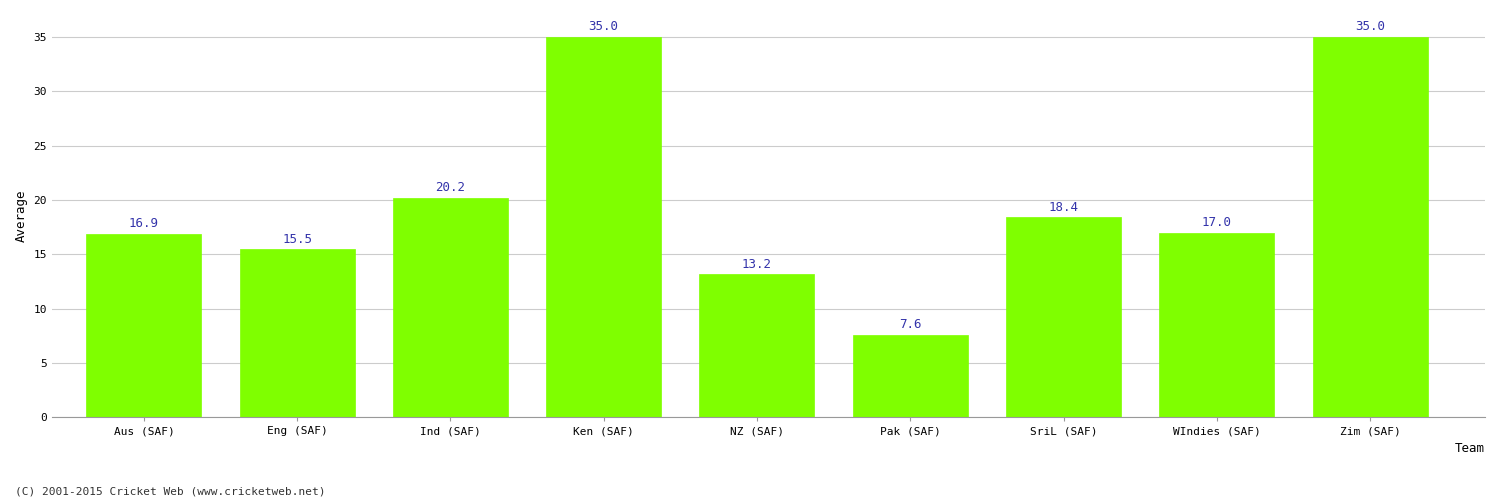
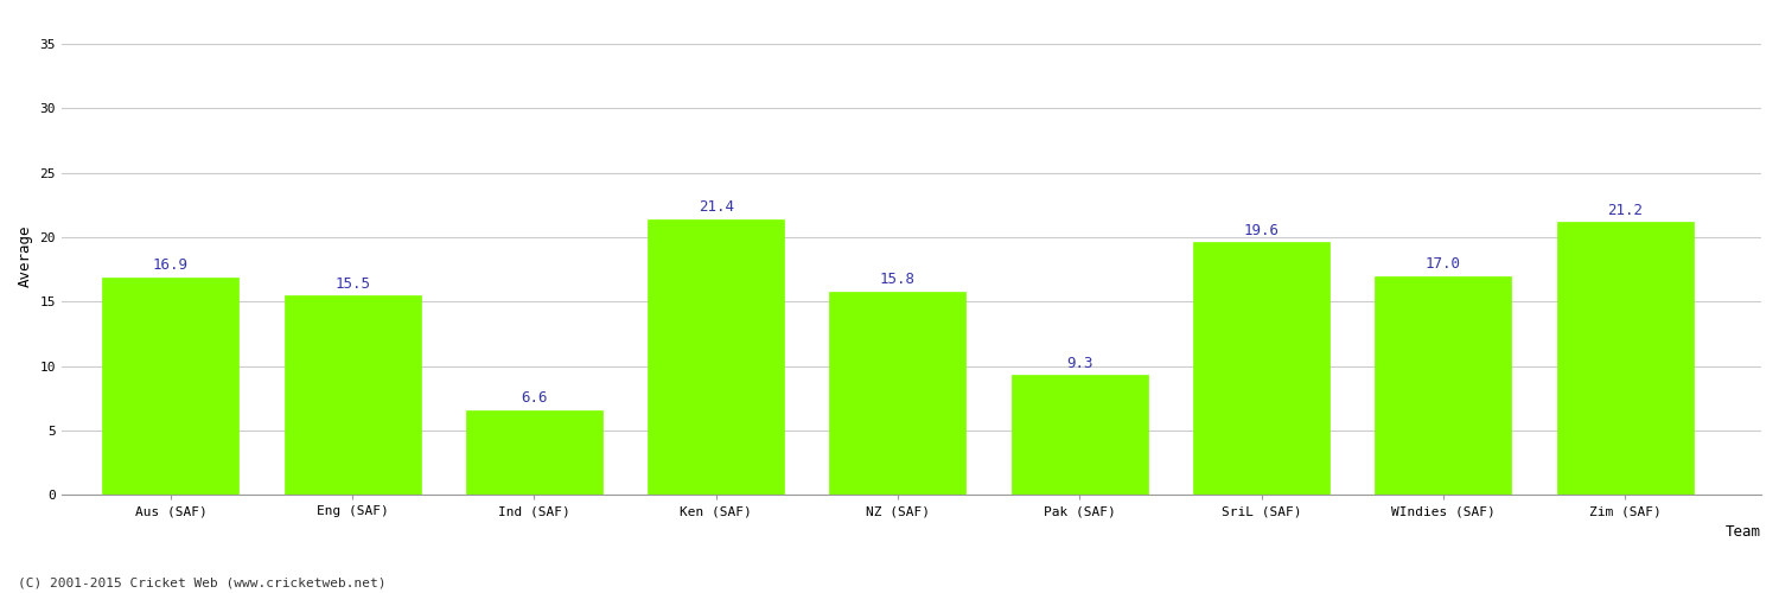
Ind (SAF): 20.2 -> 6.6
Ken (SAF): 35.0 -> 21.4
NZ (SAF): 13.2 -> 15.8
Pak (SAF): 7.6 -> 9.3
SriL (SAF): 18.4 -> 19.6
Zim (SAF): 35.0 -> 21.2
